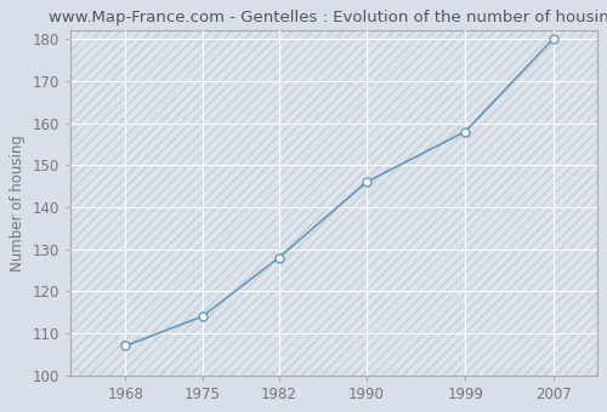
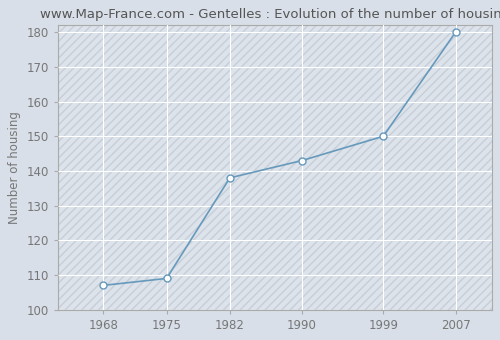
1975: 114 -> 109
1982: 128 -> 138
1990: 146 -> 143
1999: 158 -> 150
